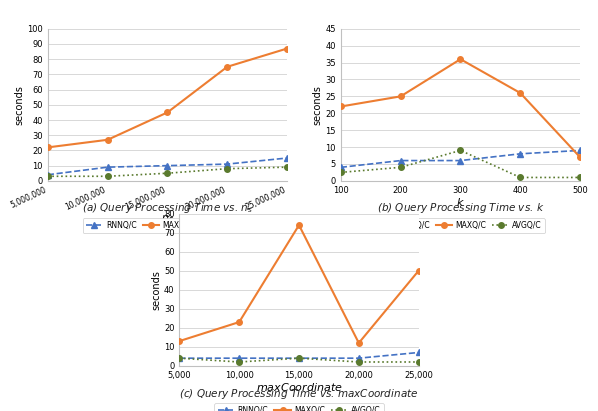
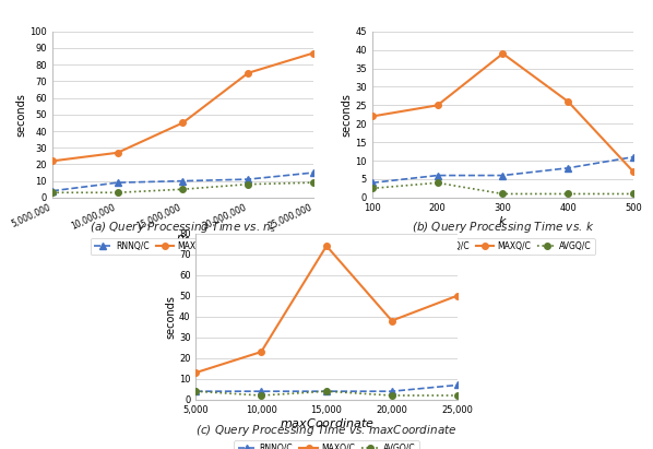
MAXQ/C/300: 36 -> 39
AVGQ/C/300: 9.0 -> 1.0
RNNQ/C/500: 9 -> 11
MAXQ/C/20,000: 12 -> 38
